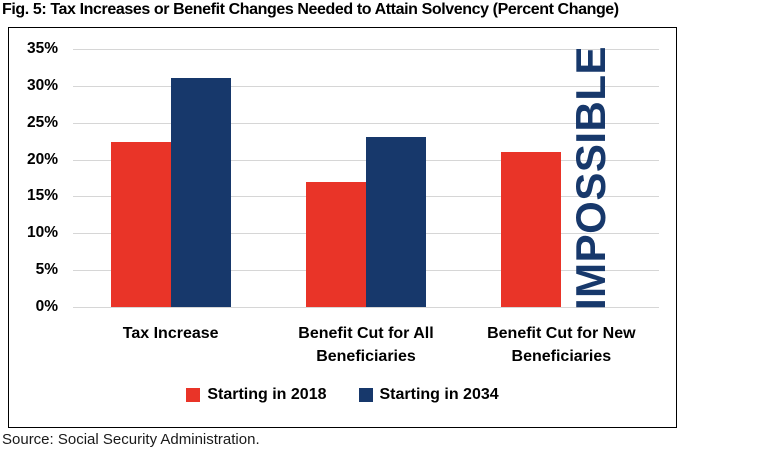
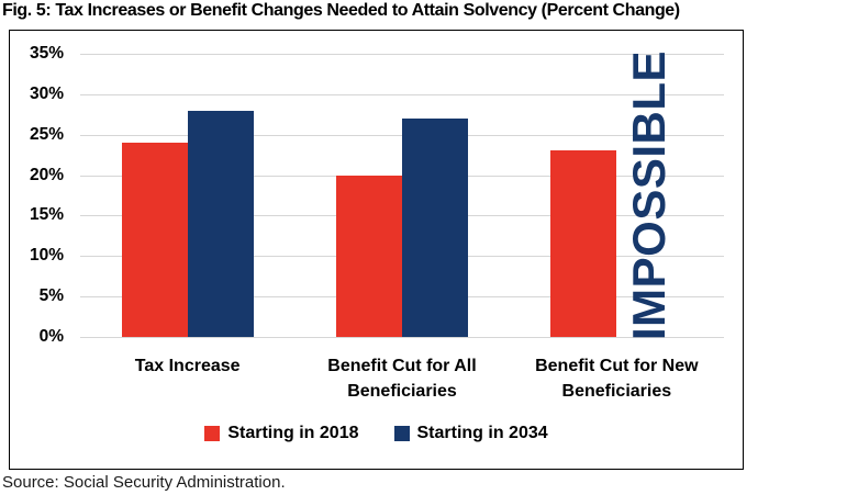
Starting in 2018/Tax Increase: 22% -> 24%
Starting in 2034/Tax Increase: 31% -> 28%
Starting in 2018/Benefit Cut for All Beneficiaries: 17% -> 20%
Starting in 2034/Benefit Cut for All Beneficiaries: 23% -> 27%
Starting in 2018/Benefit Cut for New Beneficiaries: 21% -> 23%
